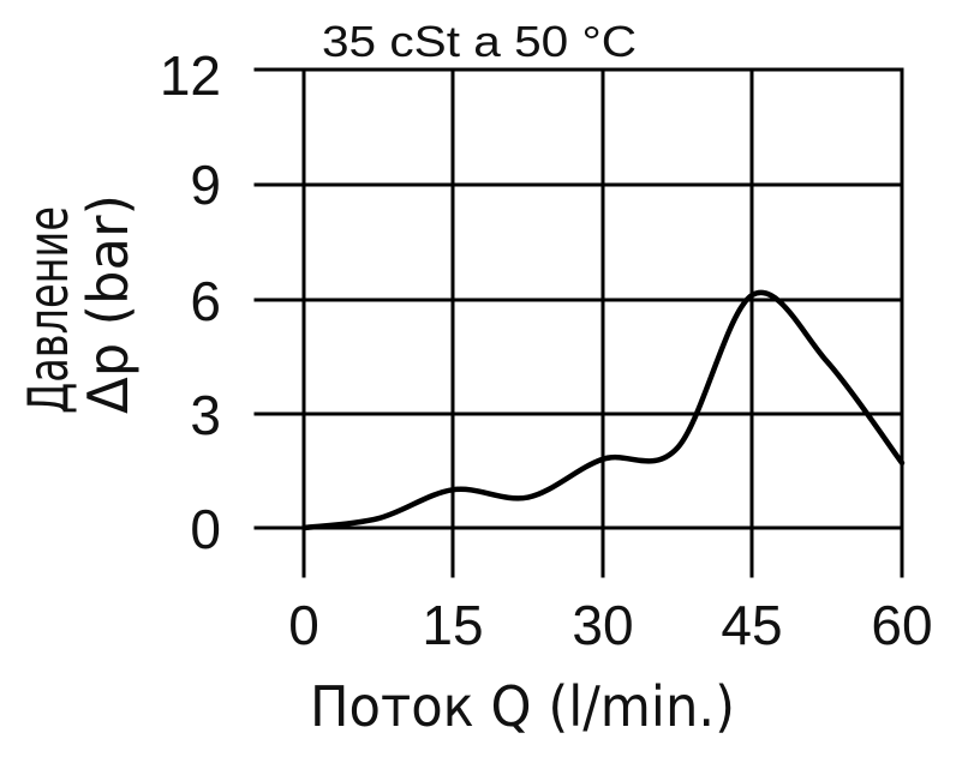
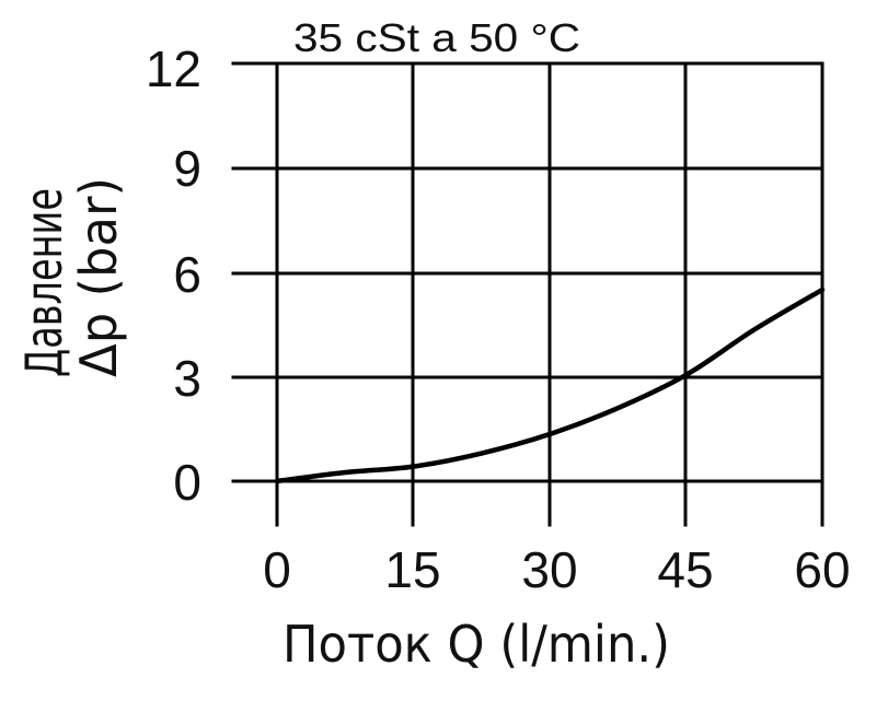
15: 1.0 -> 0.4
30: 1.8 -> 1.4
45: 6.1 -> 3.0
60: 1.7 -> 5.5
